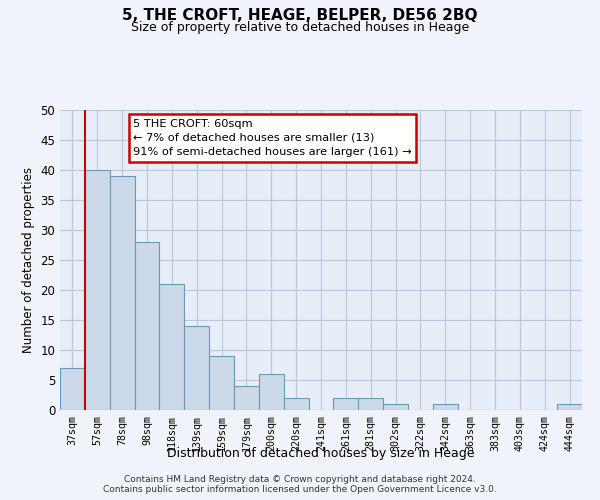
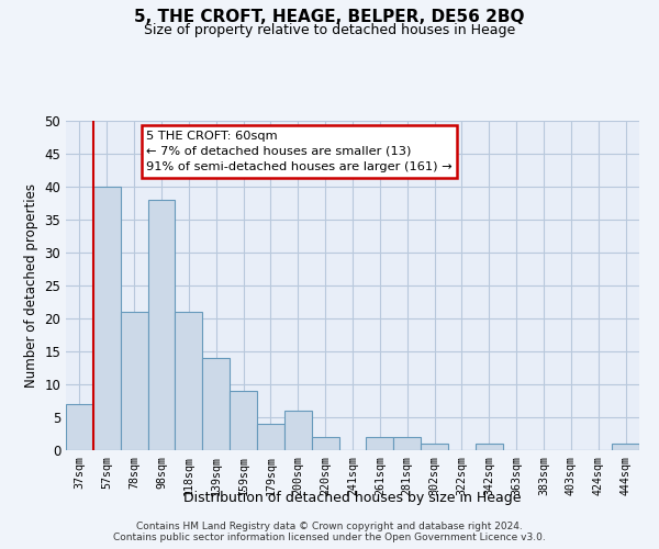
78sqm: 39 -> 21
98sqm: 28 -> 38
